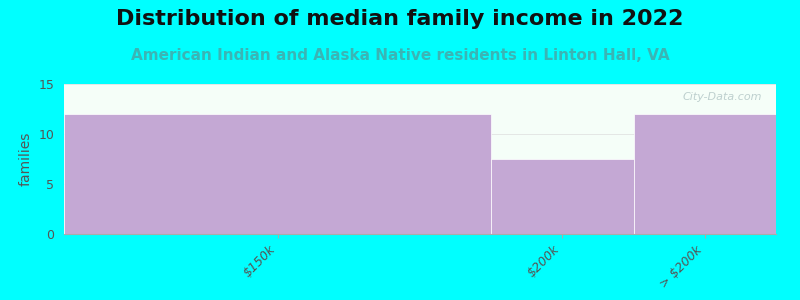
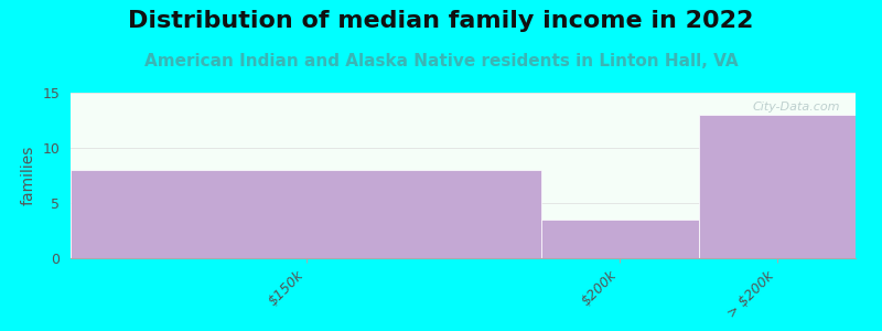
$150k: 12.0 -> 8.0
$200k: 7.5 -> 3.5
> $200k: 12.0 -> 13.0
